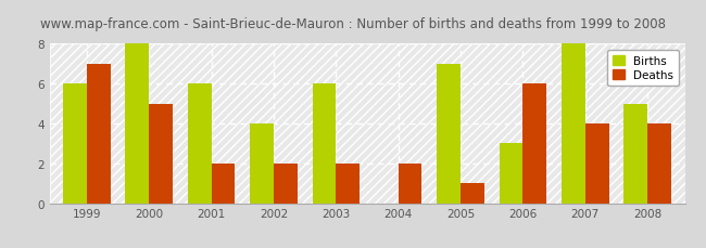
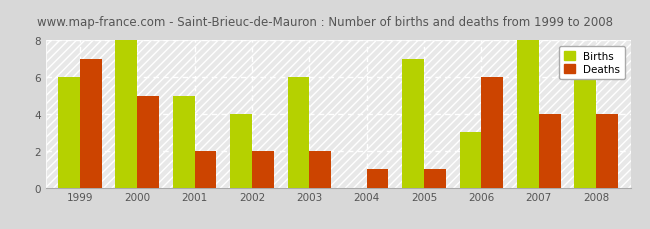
Births/2001: 6 -> 5
Deaths/2004: 2 -> 1
Births/2008: 5 -> 6
